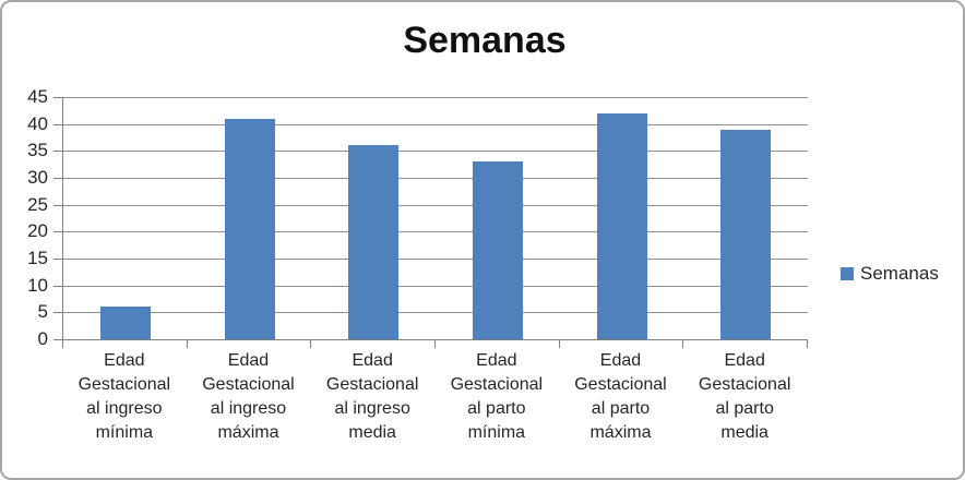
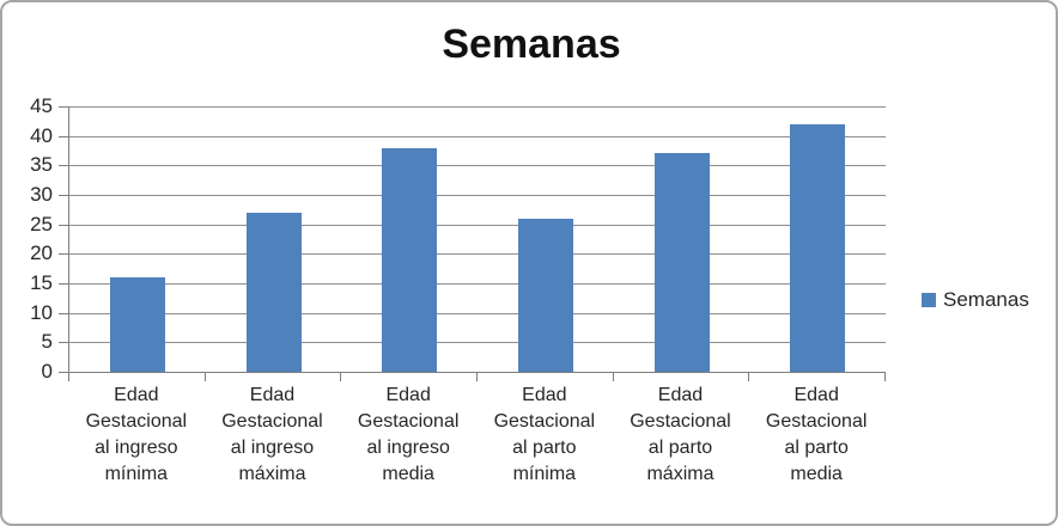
Edad Gestacional al ingreso mínima: 6 -> 16
Edad Gestacional al ingreso máxima: 41 -> 27
Edad Gestacional al ingreso media: 36 -> 38
Edad Gestacional al parto mínima: 33 -> 26
Edad Gestacional al parto máxima: 42 -> 37
Edad Gestacional al parto media: 39 -> 42
